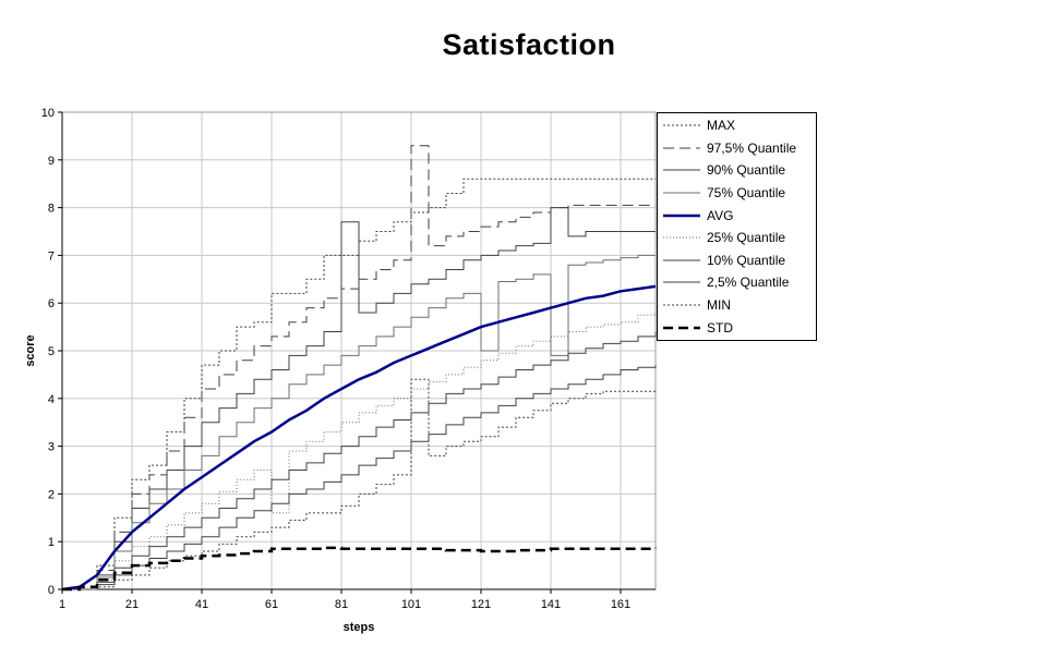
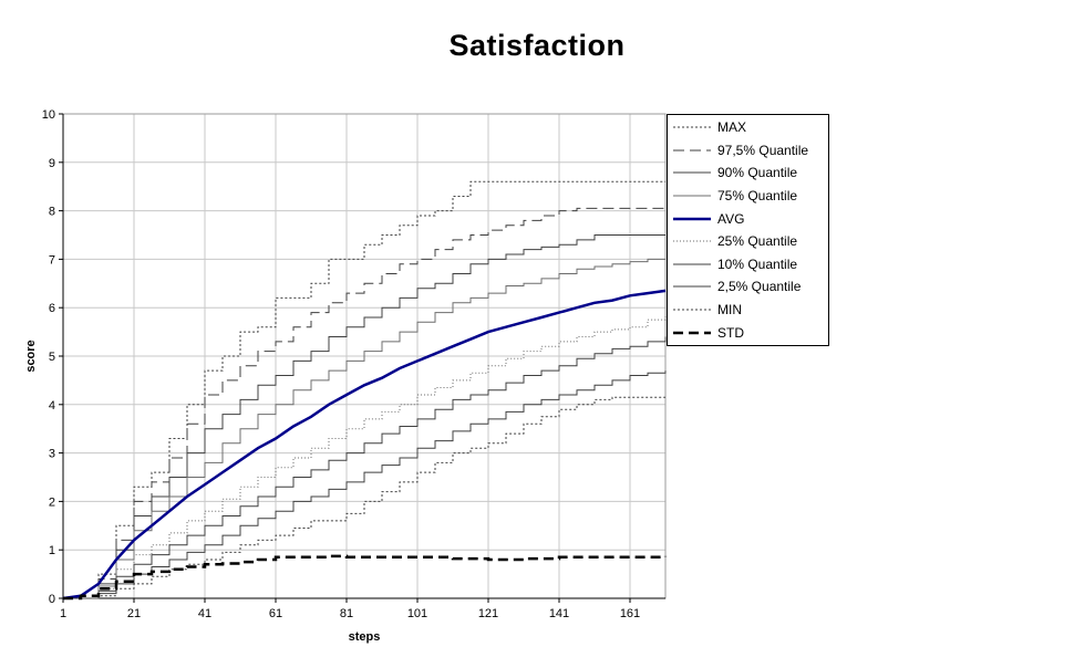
25% Quantile/61: 1.6 -> 2.7
90% Quantile/81: 7.7 -> 5.6
97,5% Quantile/101: 9.3 -> 7.0
MIN/101: 4.4 -> 2.6
75% Quantile/121: 5.0 -> 6.3
90% Quantile/141: 8.0 -> 7.3
75% Quantile/141: 4.9 -> 6.7
